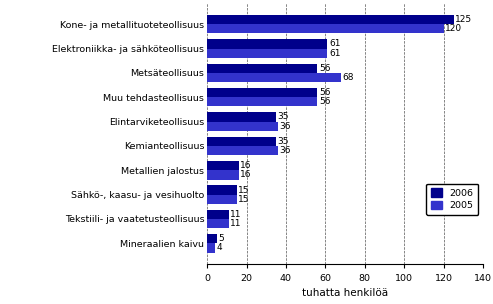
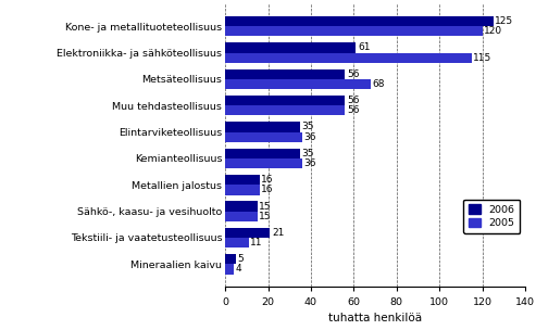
2005/Elektroniikka- ja sähköteollisuus: 61 -> 115
2006/Tekstiili- ja vaatetusteollisuus: 11 -> 21
